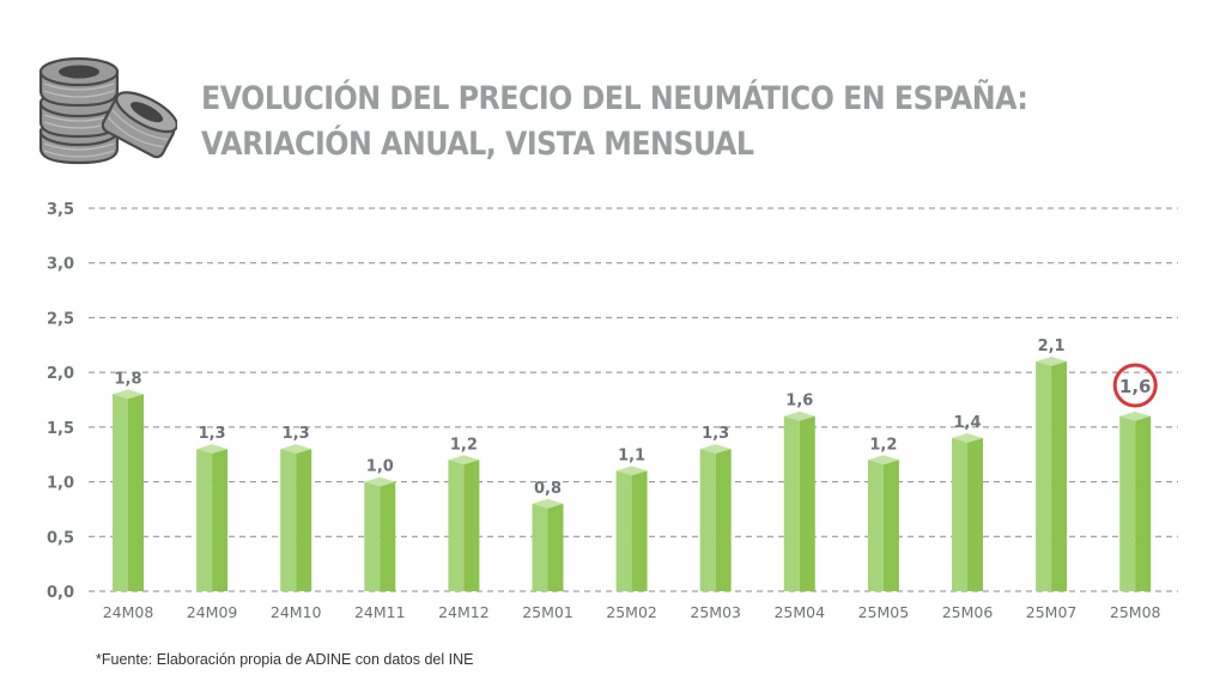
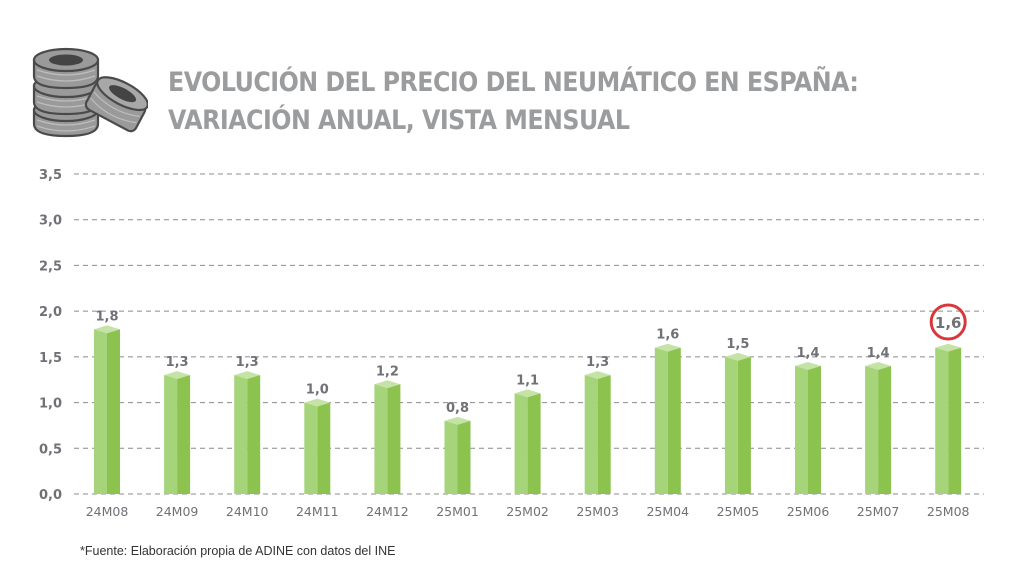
25M05: 1,2 -> 1,5
25M07: 2,1 -> 1,4
